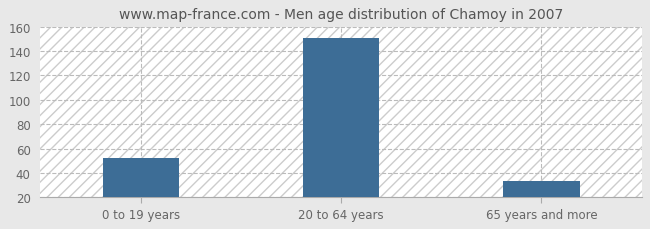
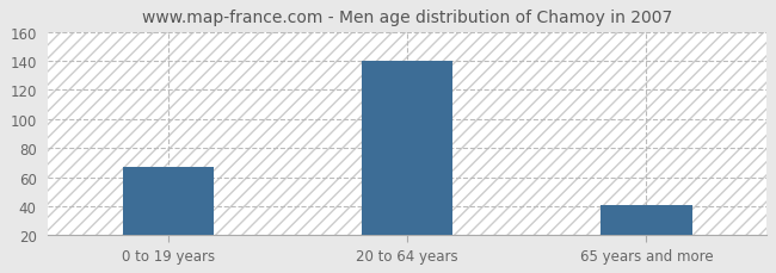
0 to 19 years: 52 -> 67
20 to 64 years: 151 -> 140
65 years and more: 33 -> 41
